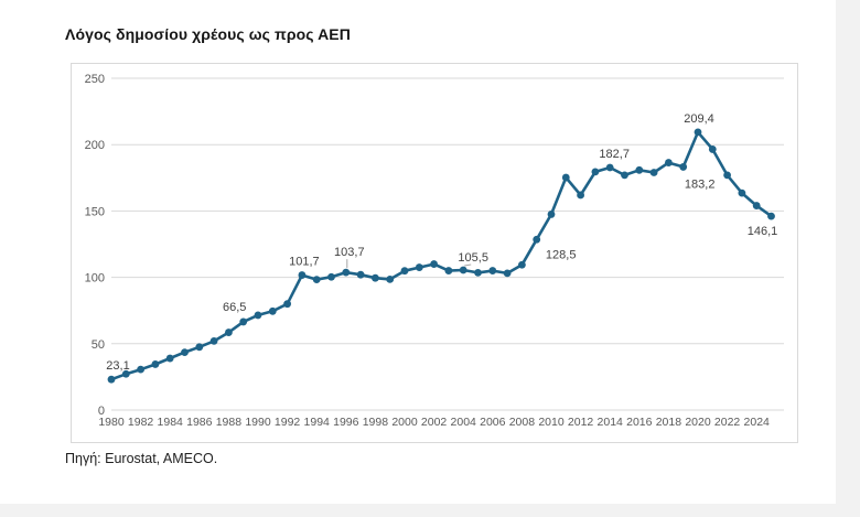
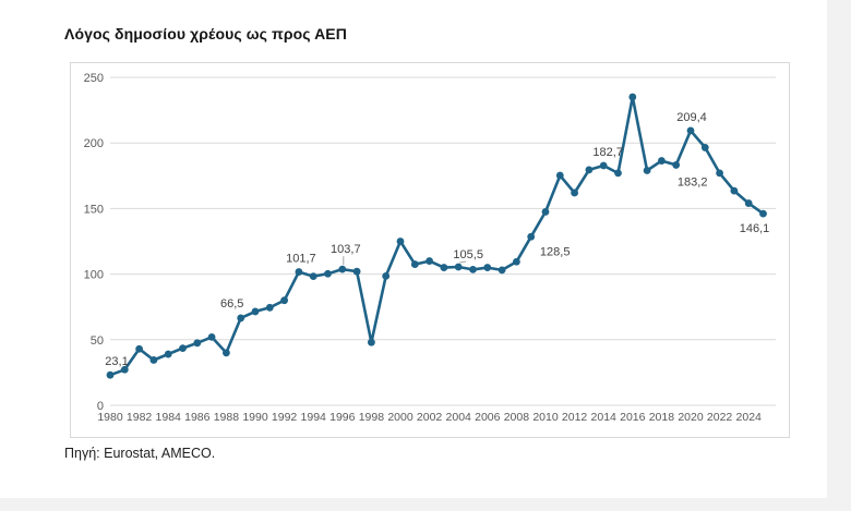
1982: 31 -> 43
1988: 58 -> 40
1998: 100 -> 48
2000: 105 -> 125
2016: 181 -> 235
